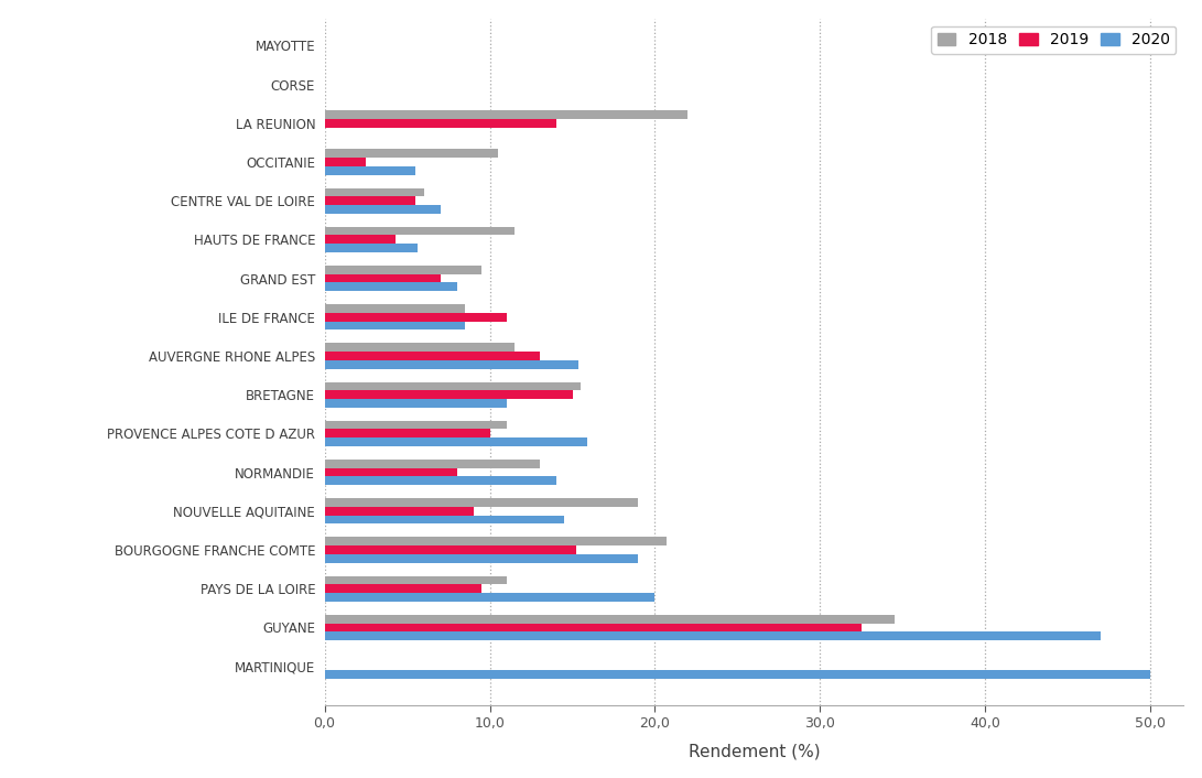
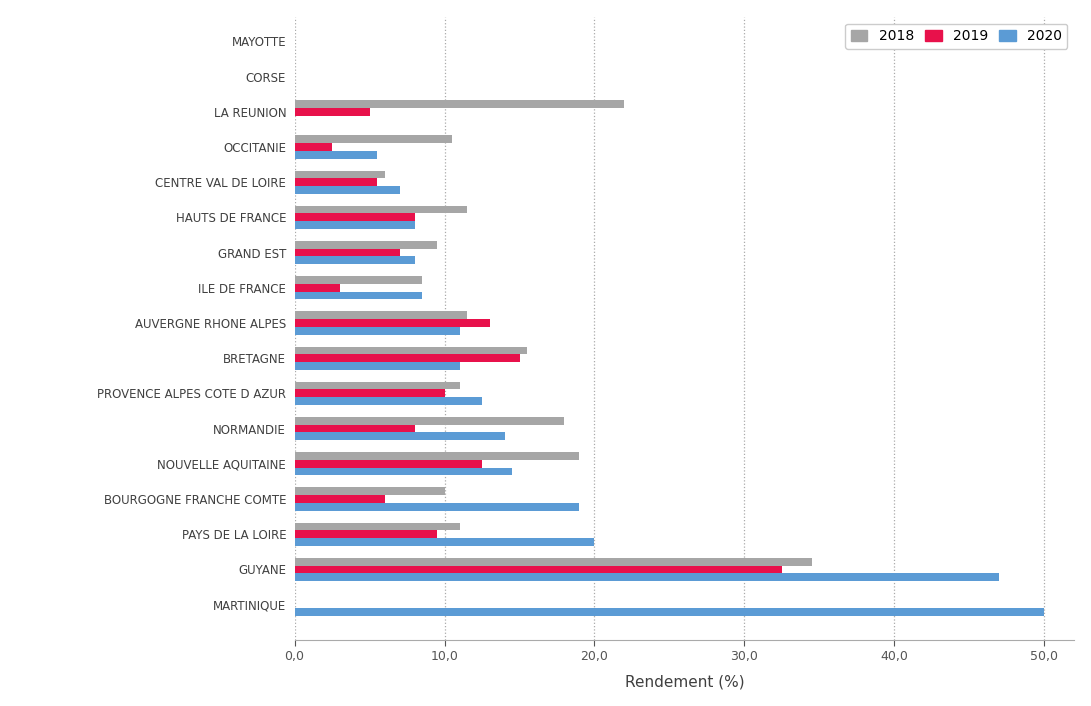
2019/LA REUNION: 14,0 -> 5,0
2019/HAUTS DE FRANCE: 4,3 -> 8,0
2020/HAUTS DE FRANCE: 5,6 -> 8,0
2019/ILE DE FRANCE: 11,0 -> 3,0
2020/AUVERGNE RHONE ALPES: 15,4 -> 11,0
2020/PROVENCE ALPES COTE D AZUR: 15,9 -> 12,5
2018/NORMANDIE: 13,0 -> 18,0
2019/NOUVELLE AQUITAINE: 9,0 -> 12,5
2018/BOURGOGNE FRANCHE COMTE: 20,7 -> 10,0
2019/BOURGOGNE FRANCHE COMTE: 15,2 -> 6,0
